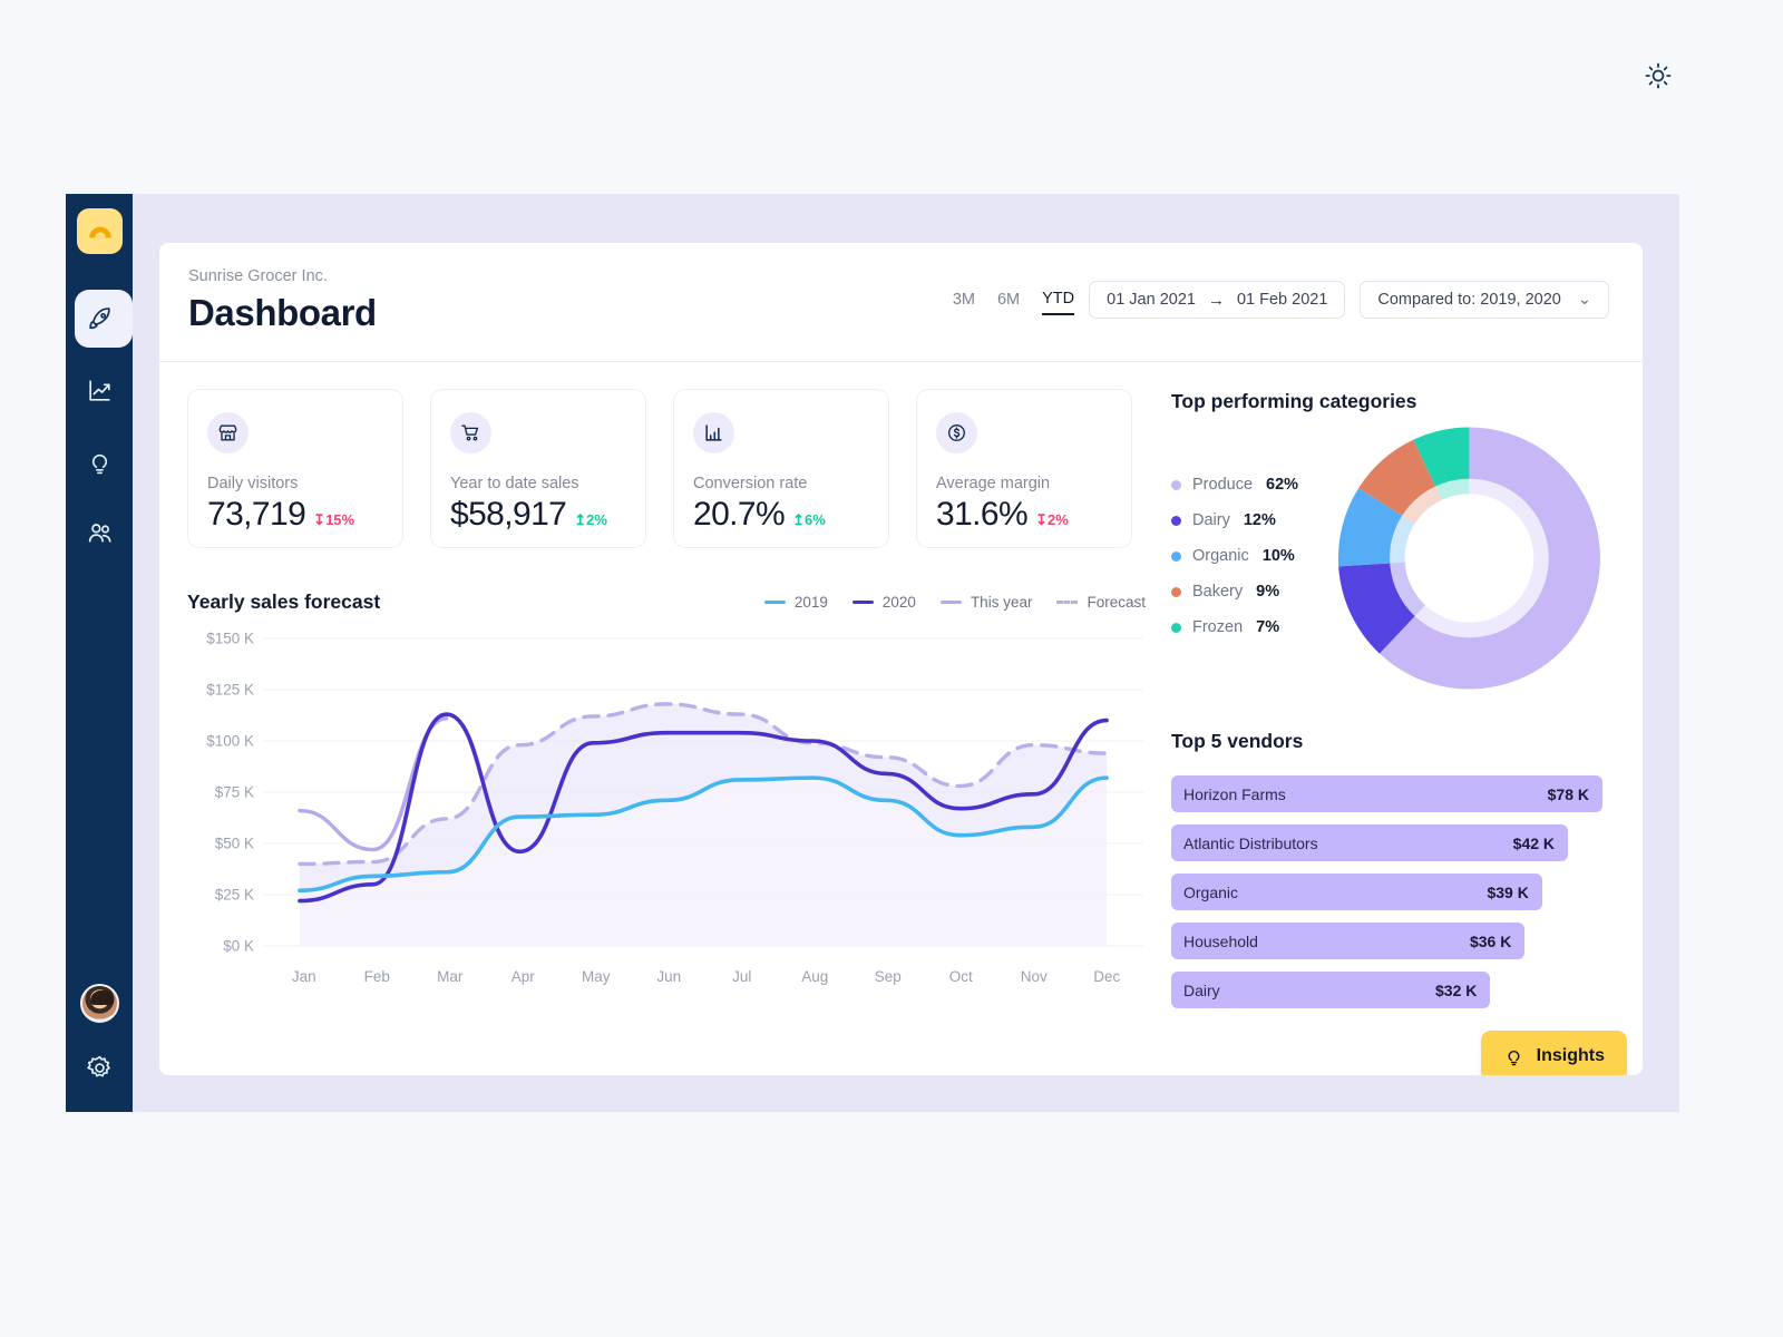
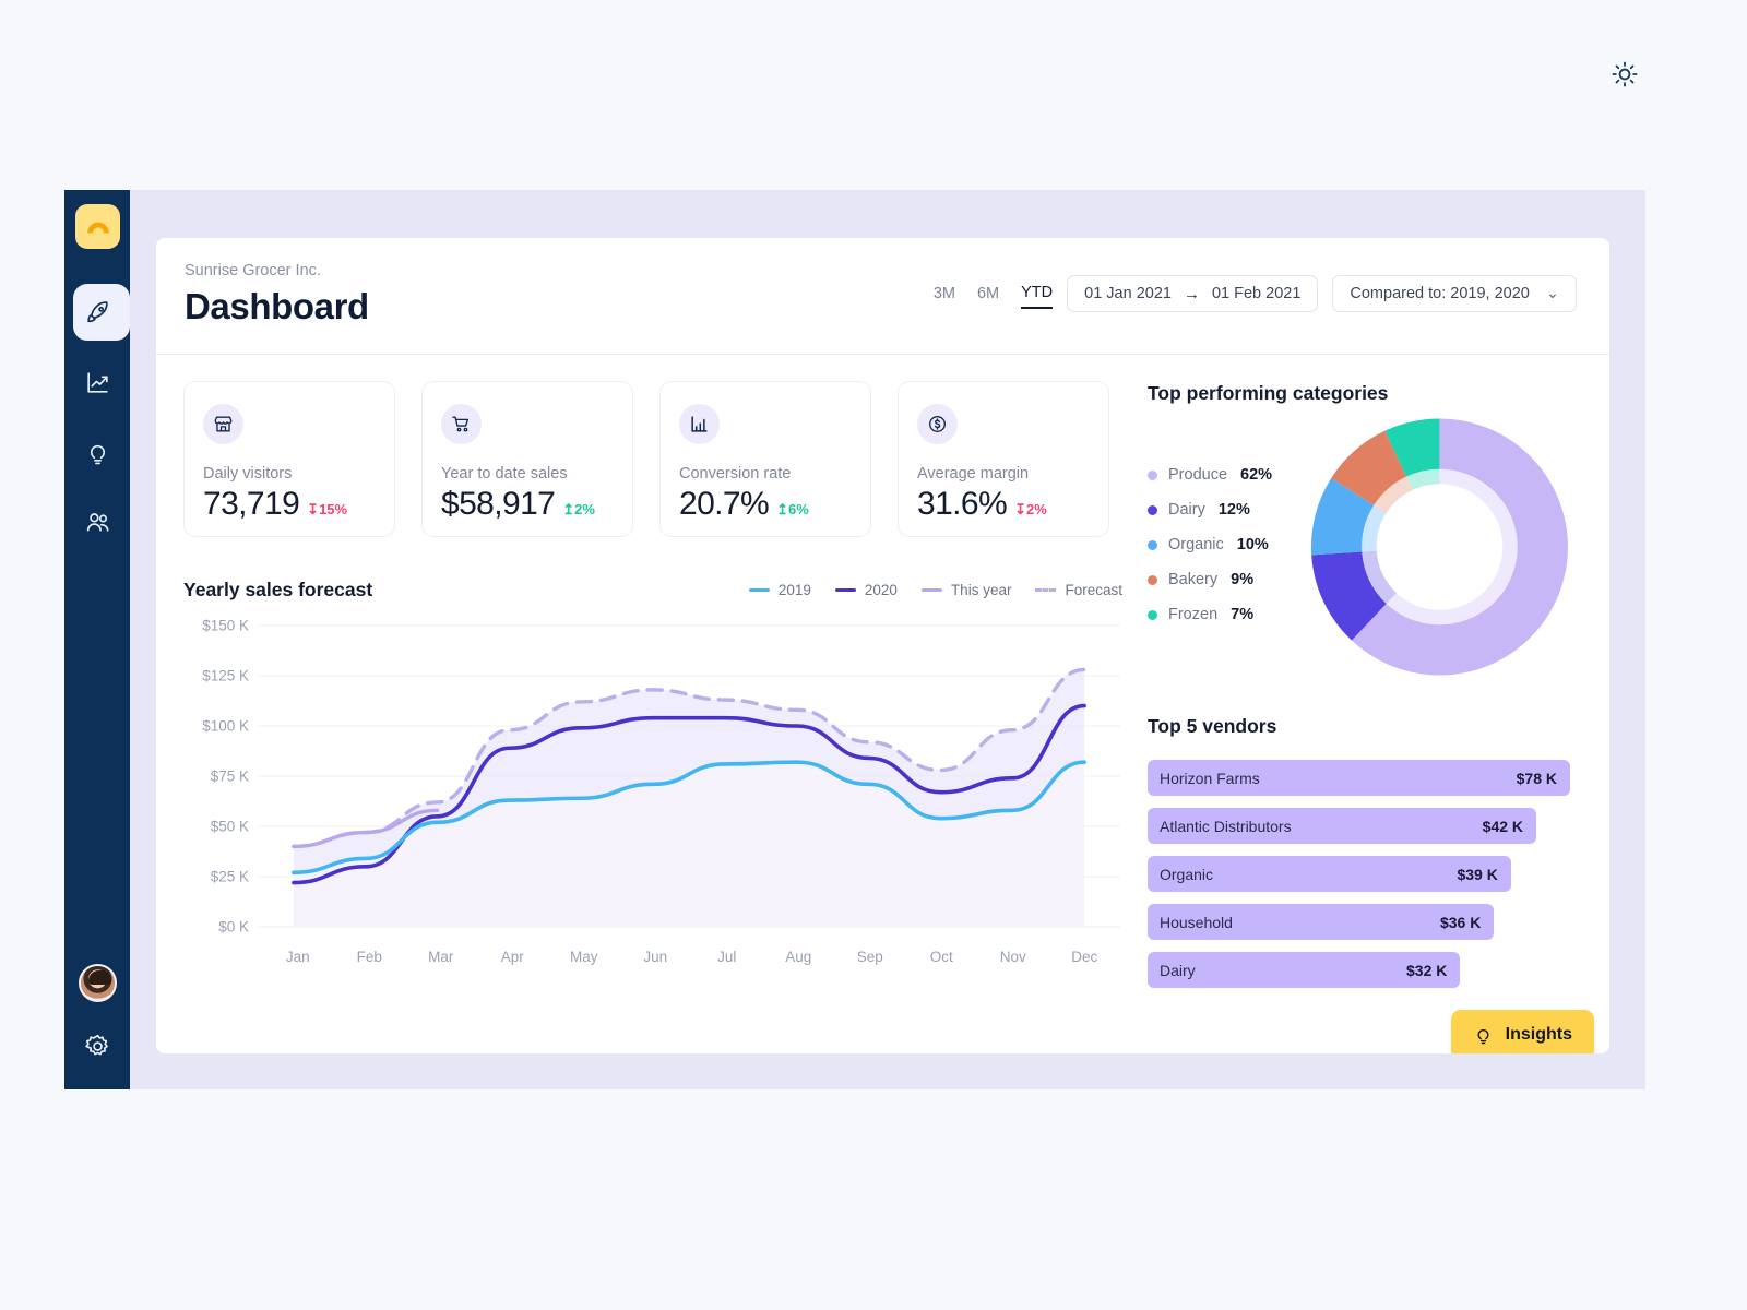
This year/Jan: $66K -> $40K
Forecast/Feb: $41K -> $47K
2019/Mar: $36K -> $52K
2020/Mar: $113K -> $55K
This year/Mar: $111K -> $58K
2020/Apr: $46K -> $89K
Forecast/Aug: $99K -> $108K
Forecast/Dec: $94K -> $128K
